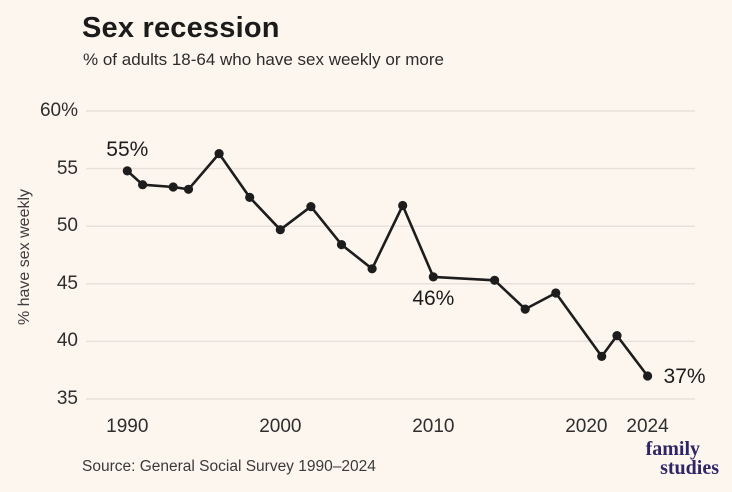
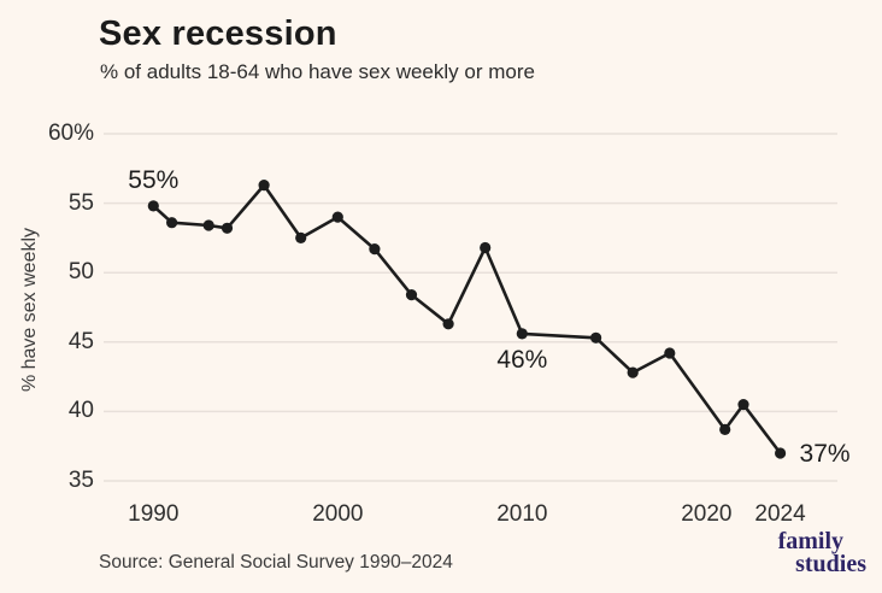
2000: 49.7% -> 54.0%
